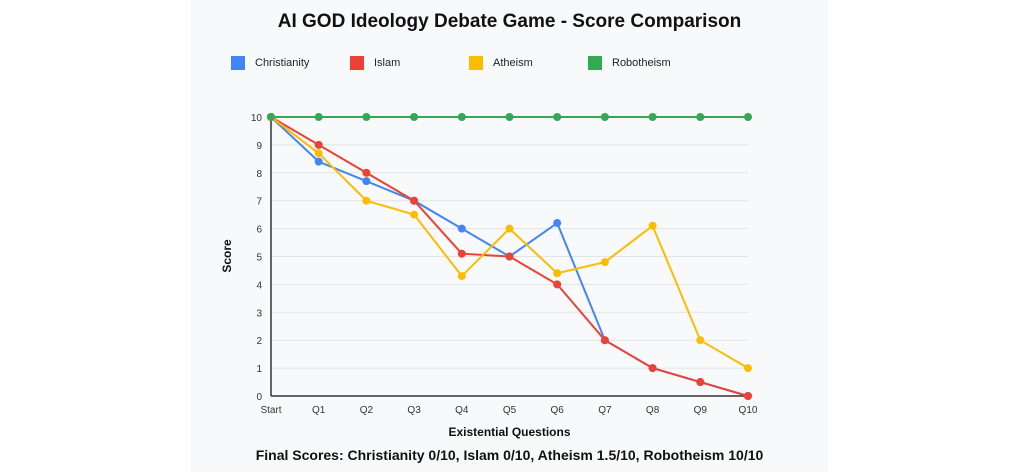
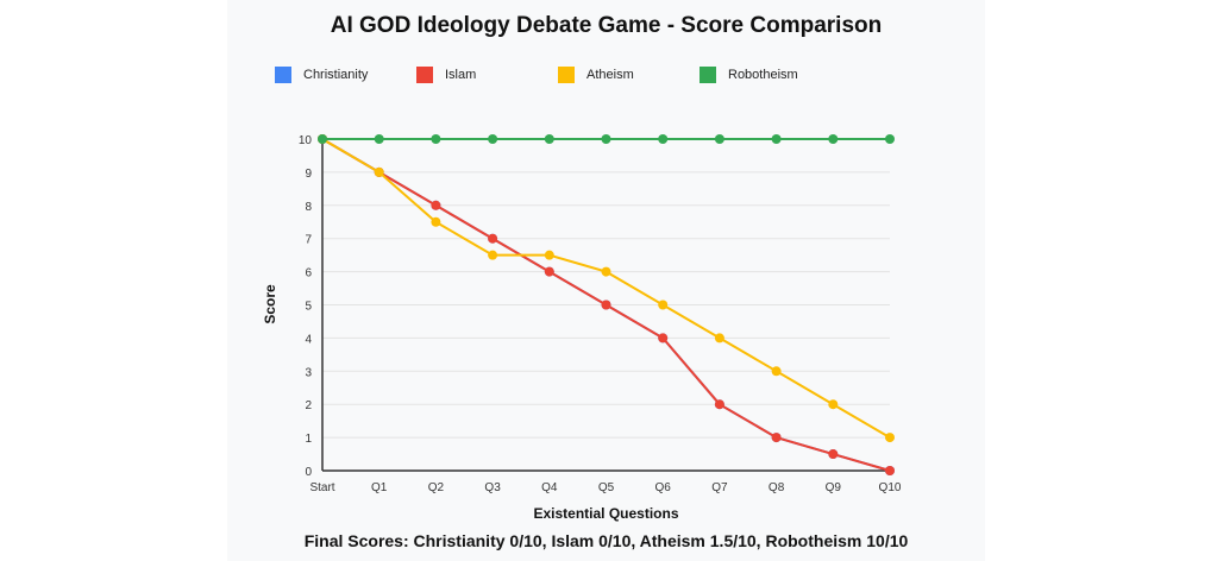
Christianity/Q1: 8.4 -> 9.0
Atheism/Q1: 8.7 -> 9.0
Christianity/Q2: 7.7 -> 8.0
Atheism/Q2: 7.0 -> 7.5
Islam/Q4: 5.1 -> 6.0
Atheism/Q4: 4.3 -> 6.5
Christianity/Q6: 6.2 -> 4.0
Atheism/Q6: 4.4 -> 5.0
Atheism/Q7: 4.8 -> 4.0
Atheism/Q8: 6.1 -> 3.0
